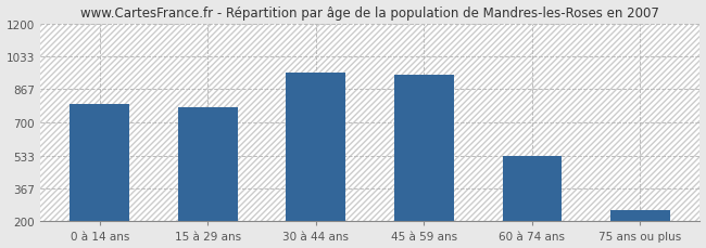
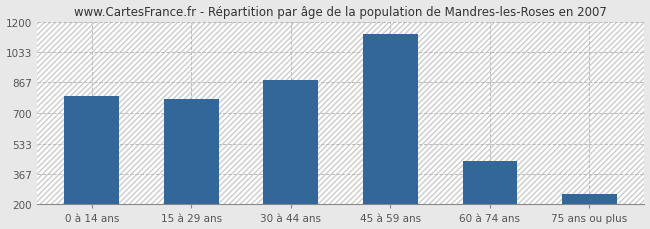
30 à 44 ans: 950 -> 880
45 à 59 ans: 940 -> 1130
60 à 74 ans: 530 -> 440
